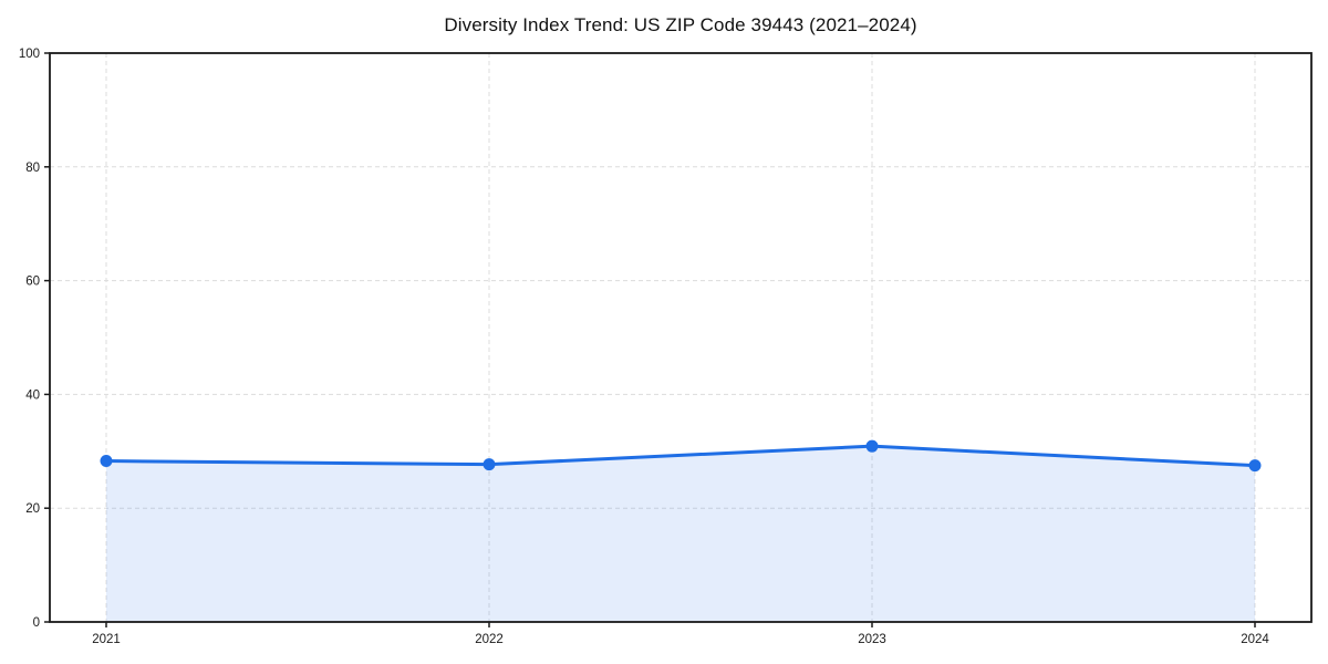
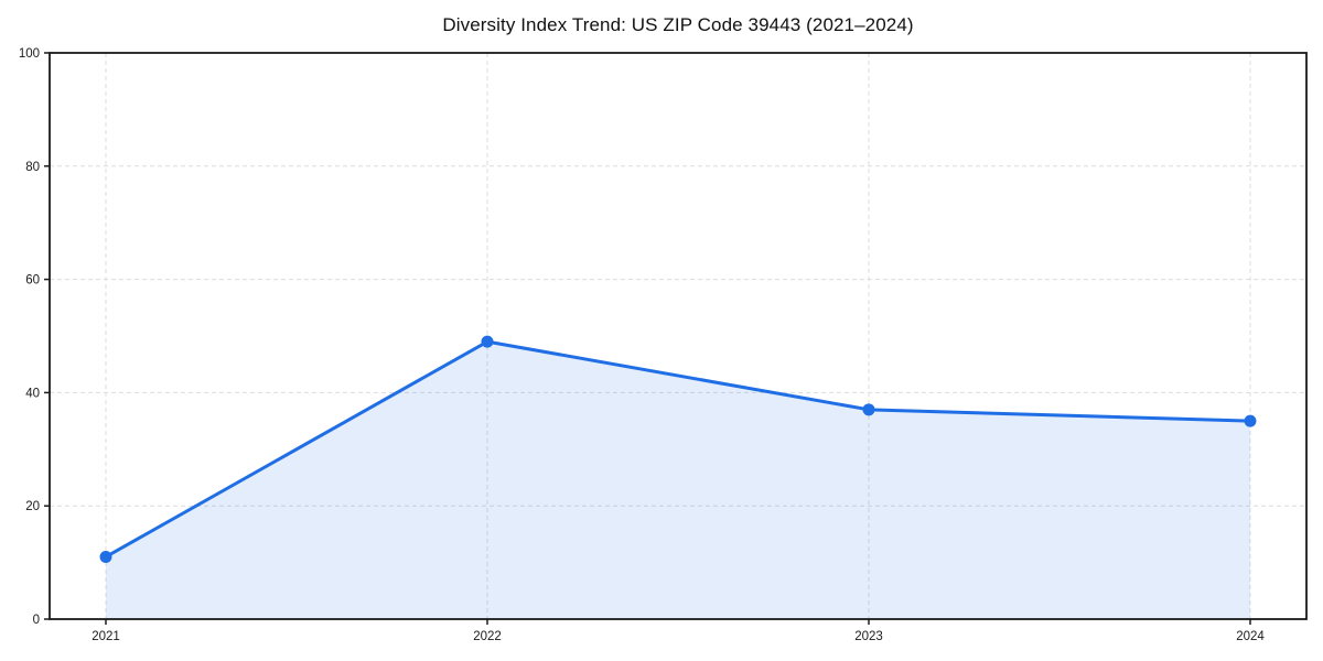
2021: 28 -> 11
2022: 28 -> 49
2023: 31 -> 37
2024: 28 -> 35
